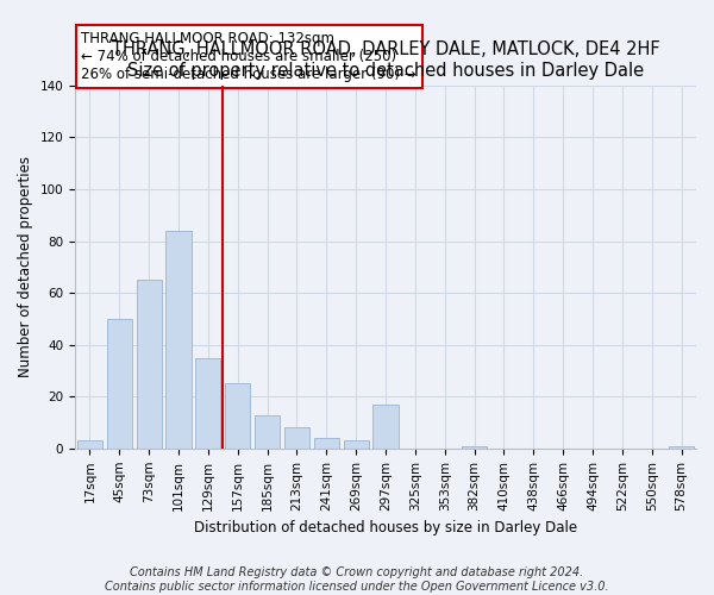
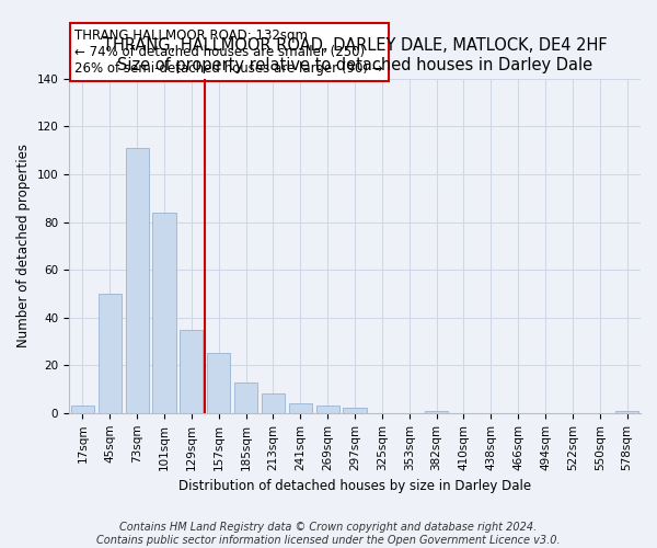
73sqm: 65 -> 111
297sqm: 17 -> 2
